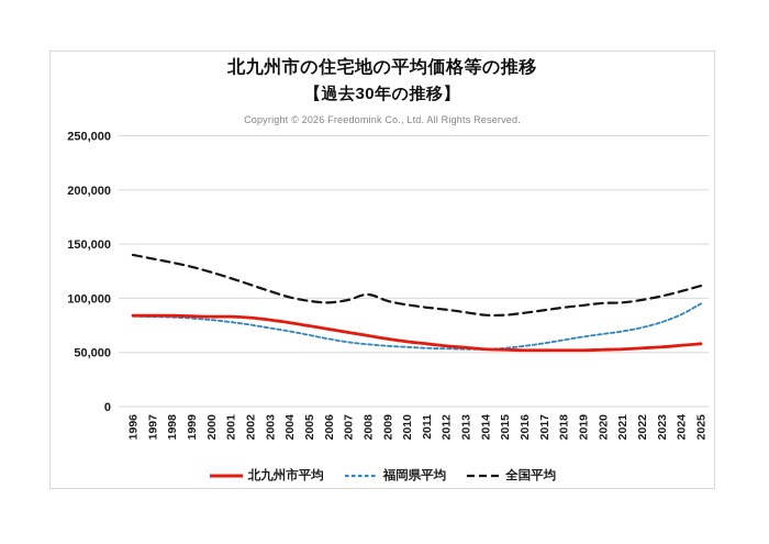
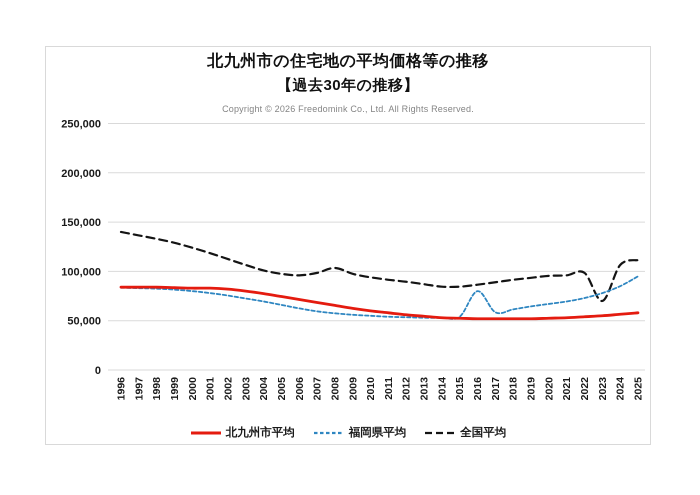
福岡県平均/2016: 60000 -> 80000
全国平均/2023: 100000 -> 70000
